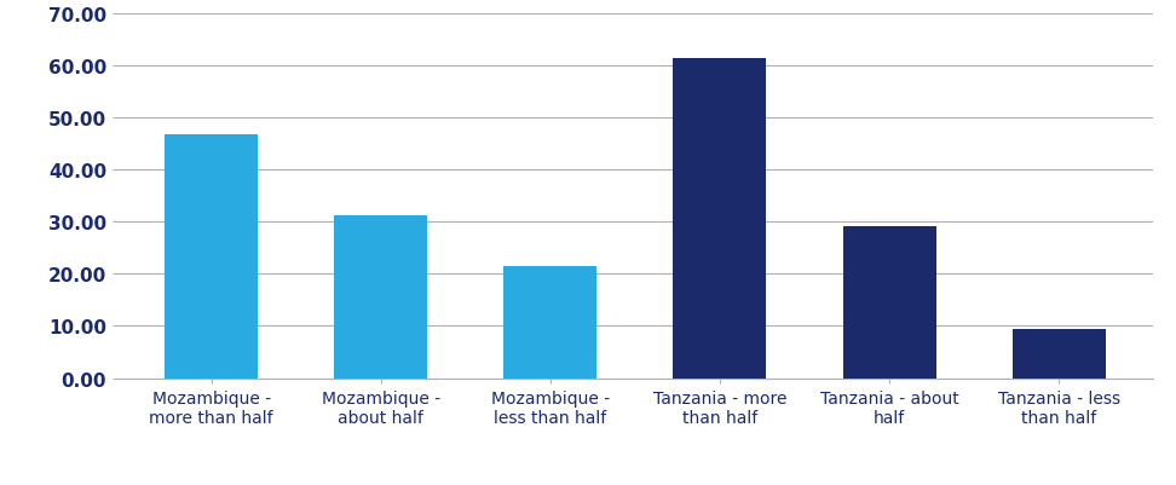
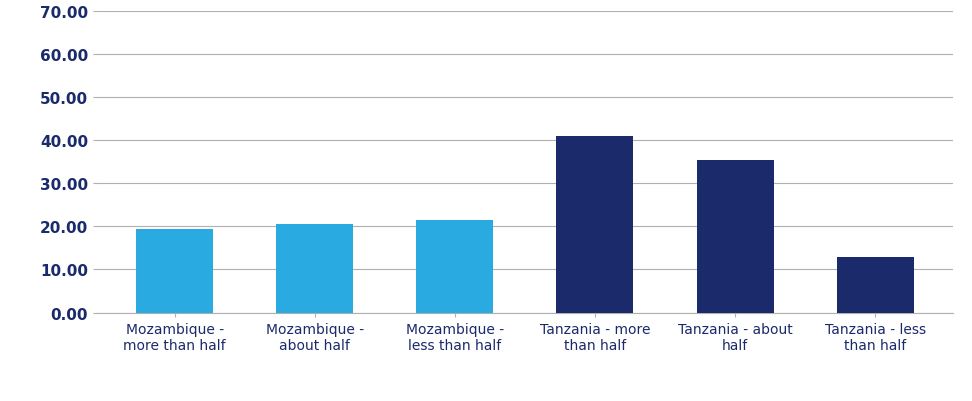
Mozambique - more than half: 46.7 -> 19.5
Mozambique - about half: 31.2 -> 20.5
Tanzania - more than half: 61.5 -> 41.0
Tanzania - about half: 29.2 -> 35.5
Tanzania - less than half: 9.5 -> 13.0
